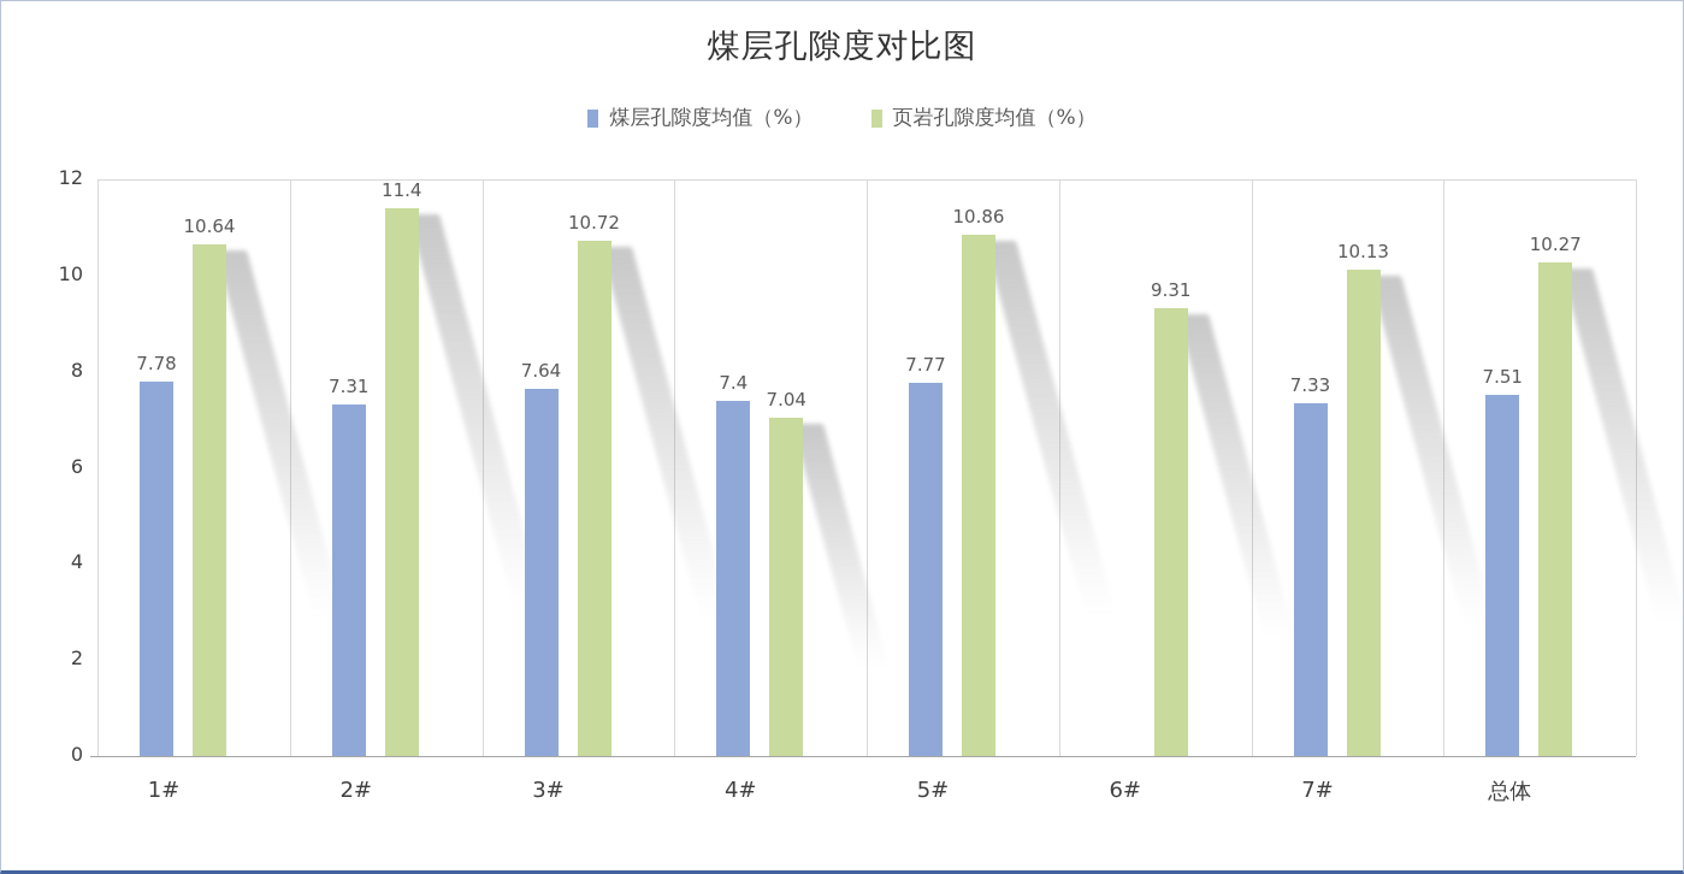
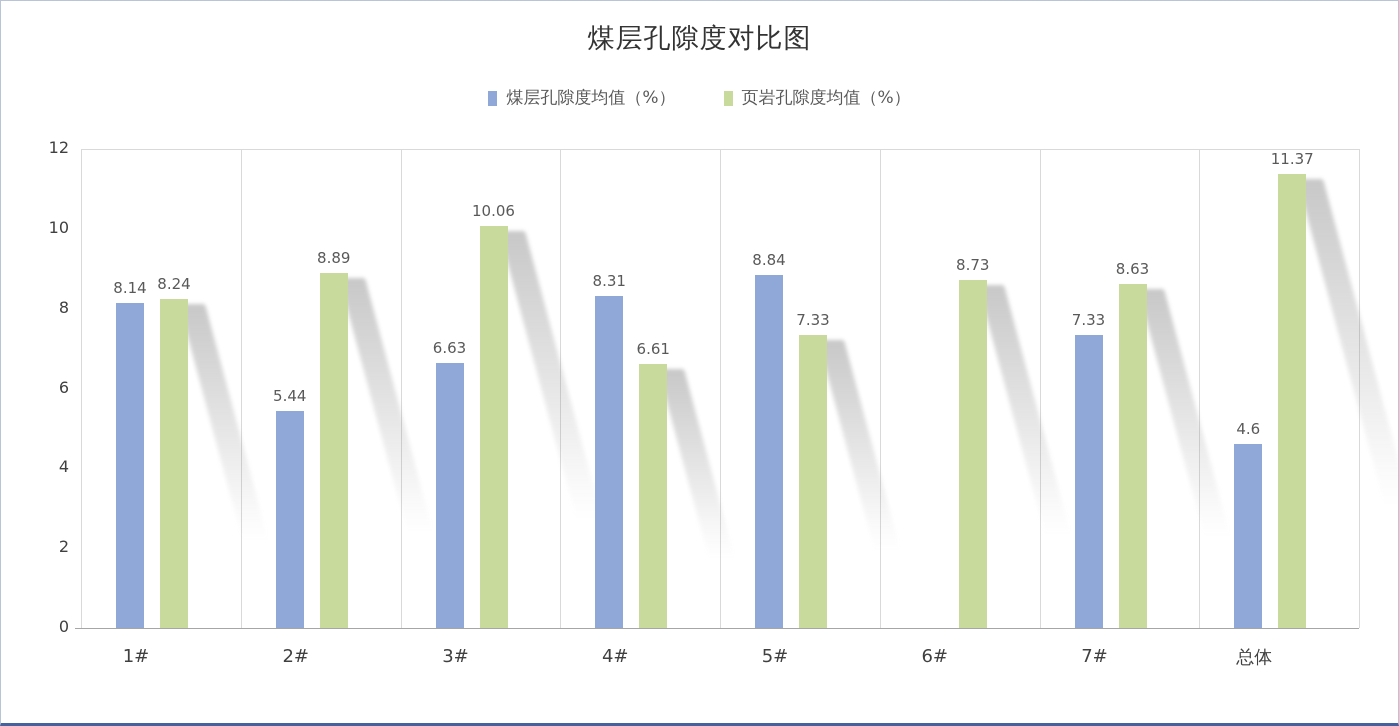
煤层孔隙度均值（%）/1#: 7.78 -> 8.14
页岩孔隙度均值（%）/1#: 10.64 -> 8.24
煤层孔隙度均值（%）/2#: 7.31 -> 5.44
页岩孔隙度均值（%）/2#: 11.4 -> 8.89
煤层孔隙度均值（%）/3#: 7.64 -> 6.63
页岩孔隙度均值（%）/3#: 10.72 -> 10.06
煤层孔隙度均值（%）/4#: 7.4 -> 8.31
页岩孔隙度均值（%）/4#: 7.04 -> 6.61
煤层孔隙度均值（%）/5#: 7.77 -> 8.84
页岩孔隙度均值（%）/5#: 10.86 -> 7.33
页岩孔隙度均值（%）/6#: 9.31 -> 8.73
页岩孔隙度均值（%）/7#: 10.13 -> 8.63
煤层孔隙度均值（%）/总体: 7.51 -> 4.6
页岩孔隙度均值（%）/总体: 10.27 -> 11.37
